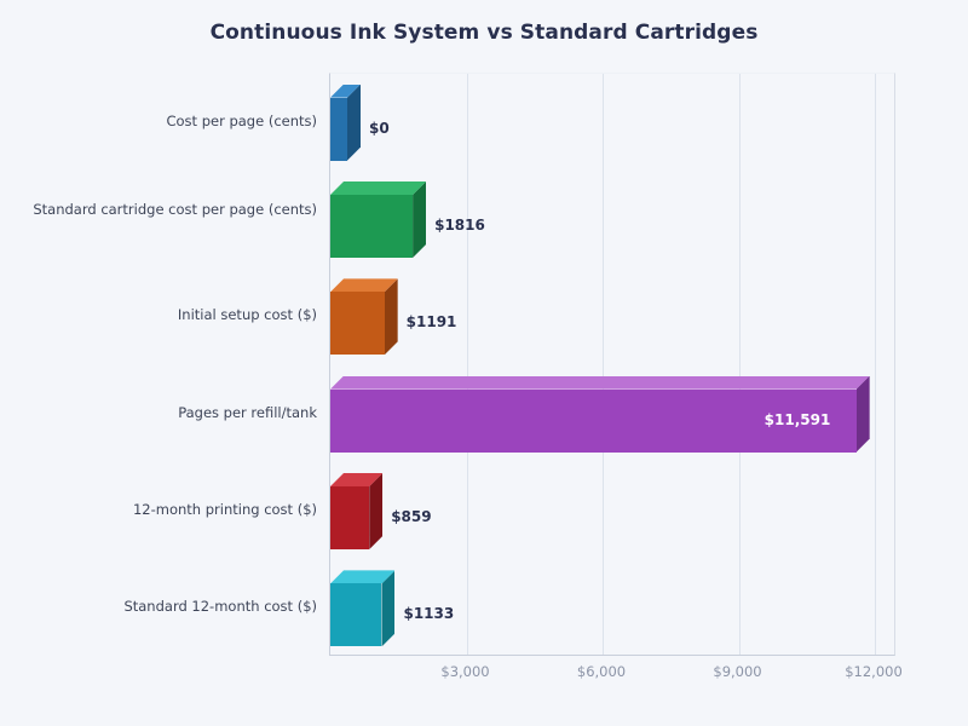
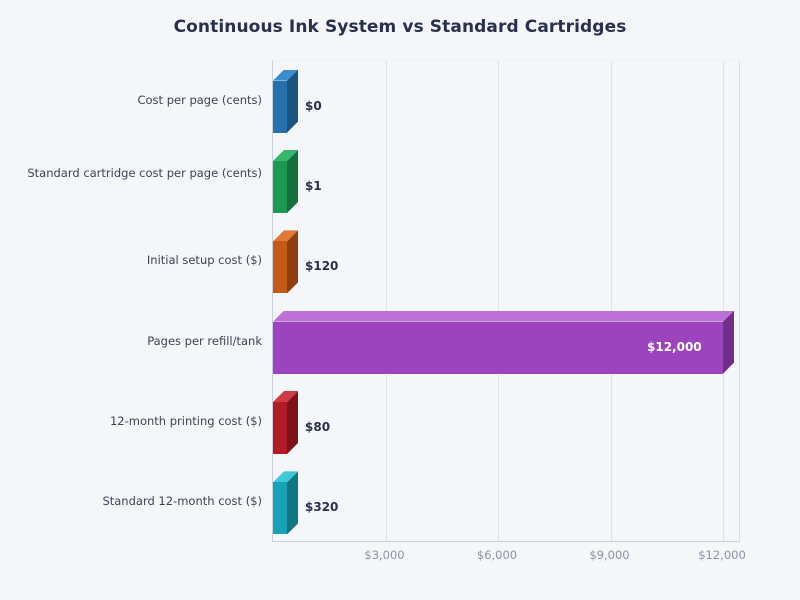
Standard cartridge cost per page (cents): $1816 -> $1
Initial setup cost ($): $1191 -> $120
Pages per refill/tank: $11,591 -> $12,000
12-month printing cost ($): $859 -> $80
Standard 12-month cost ($): $1133 -> $320
